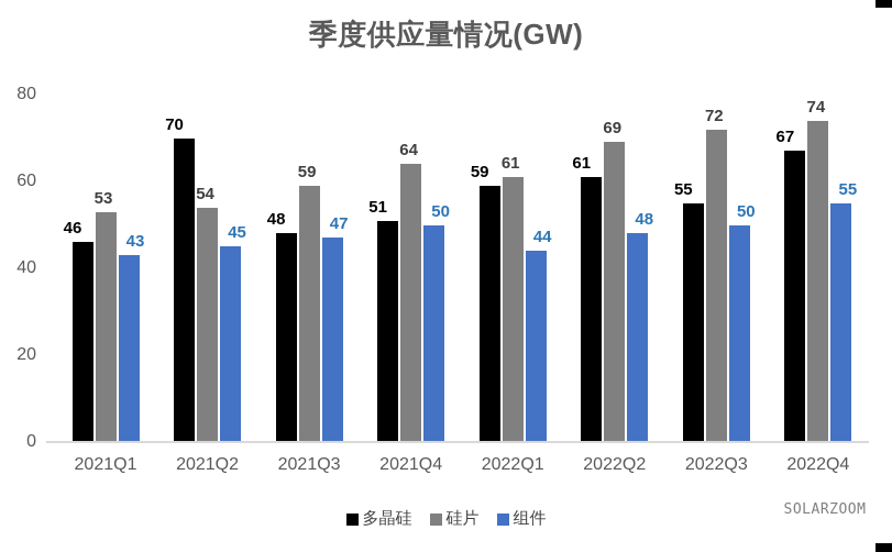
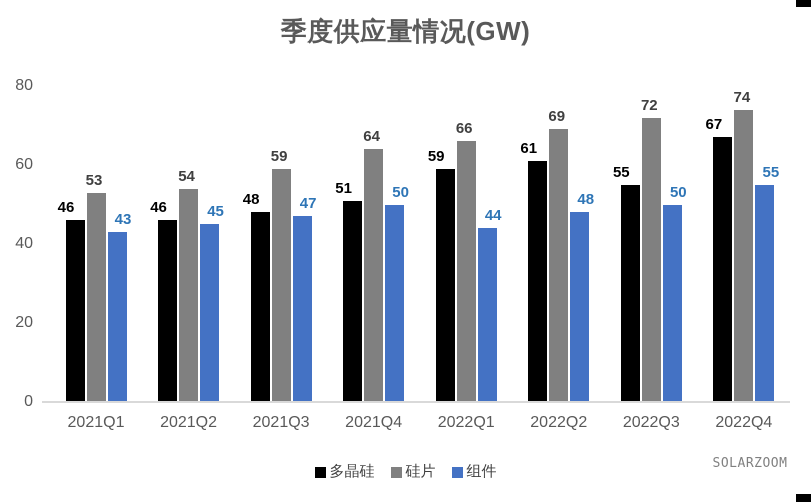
多晶硅/2021Q2: 70 -> 46
硅片/2022Q1: 61 -> 66
